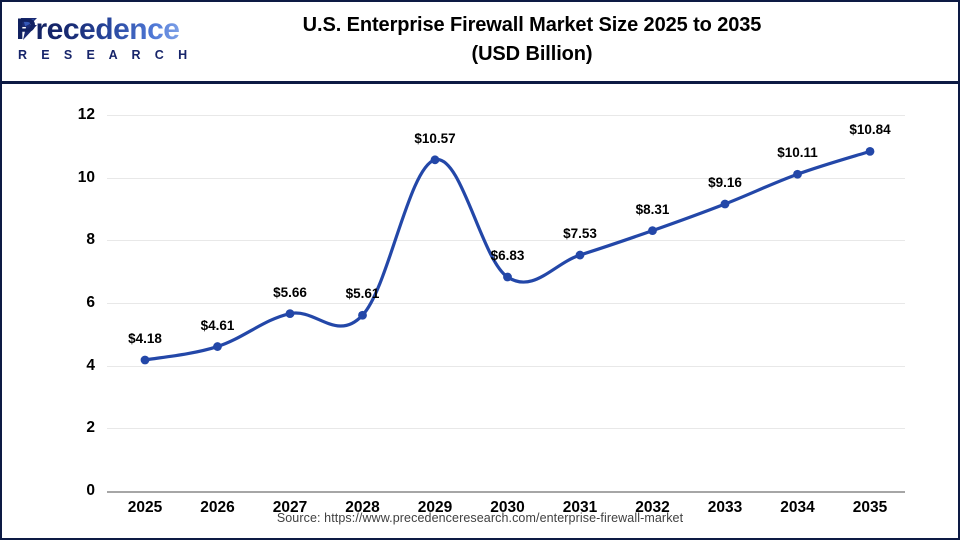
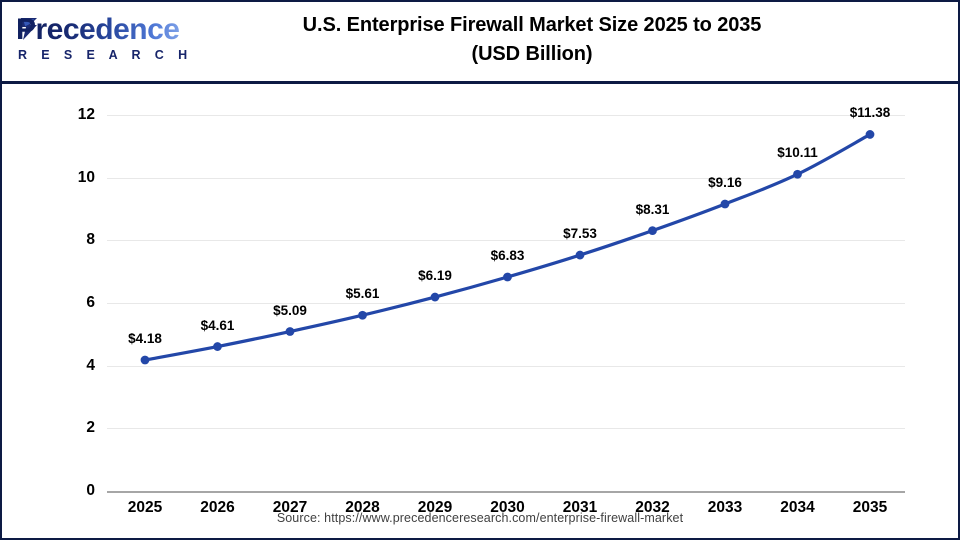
2027: $5.66 -> $5.09
2029: $10.57 -> $6.19
2035: $10.84 -> $11.38
